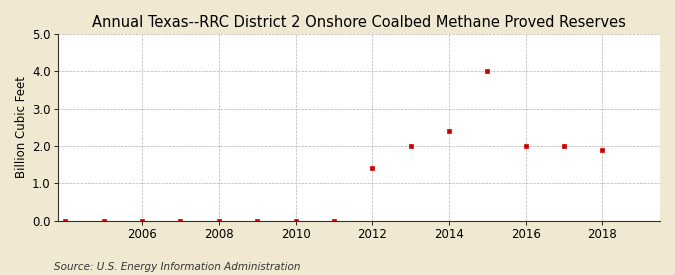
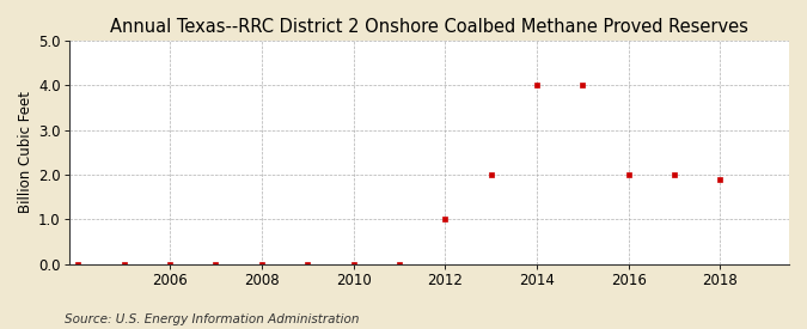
2012: 1.4 -> 1.0
2014: 2.4 -> 4.0
